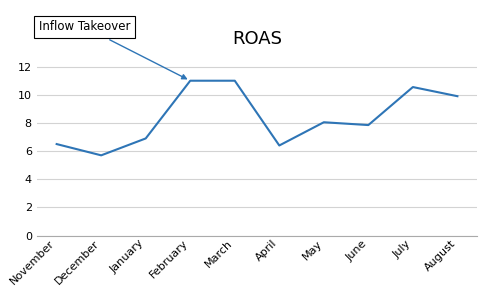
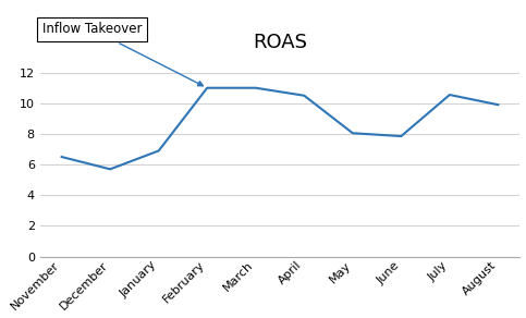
April: 6.4 -> 10.5
